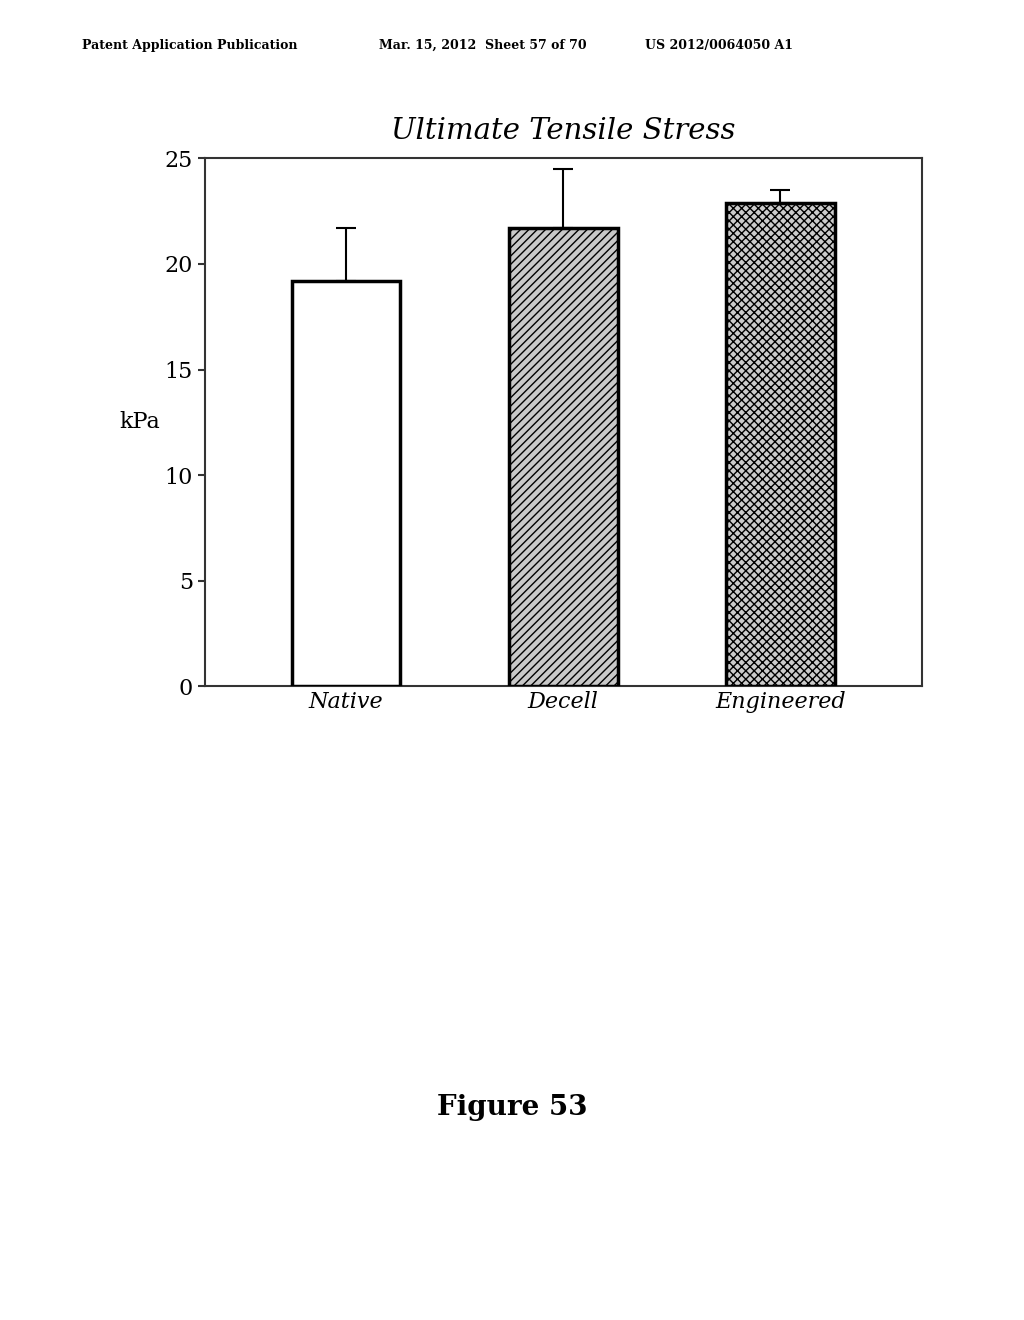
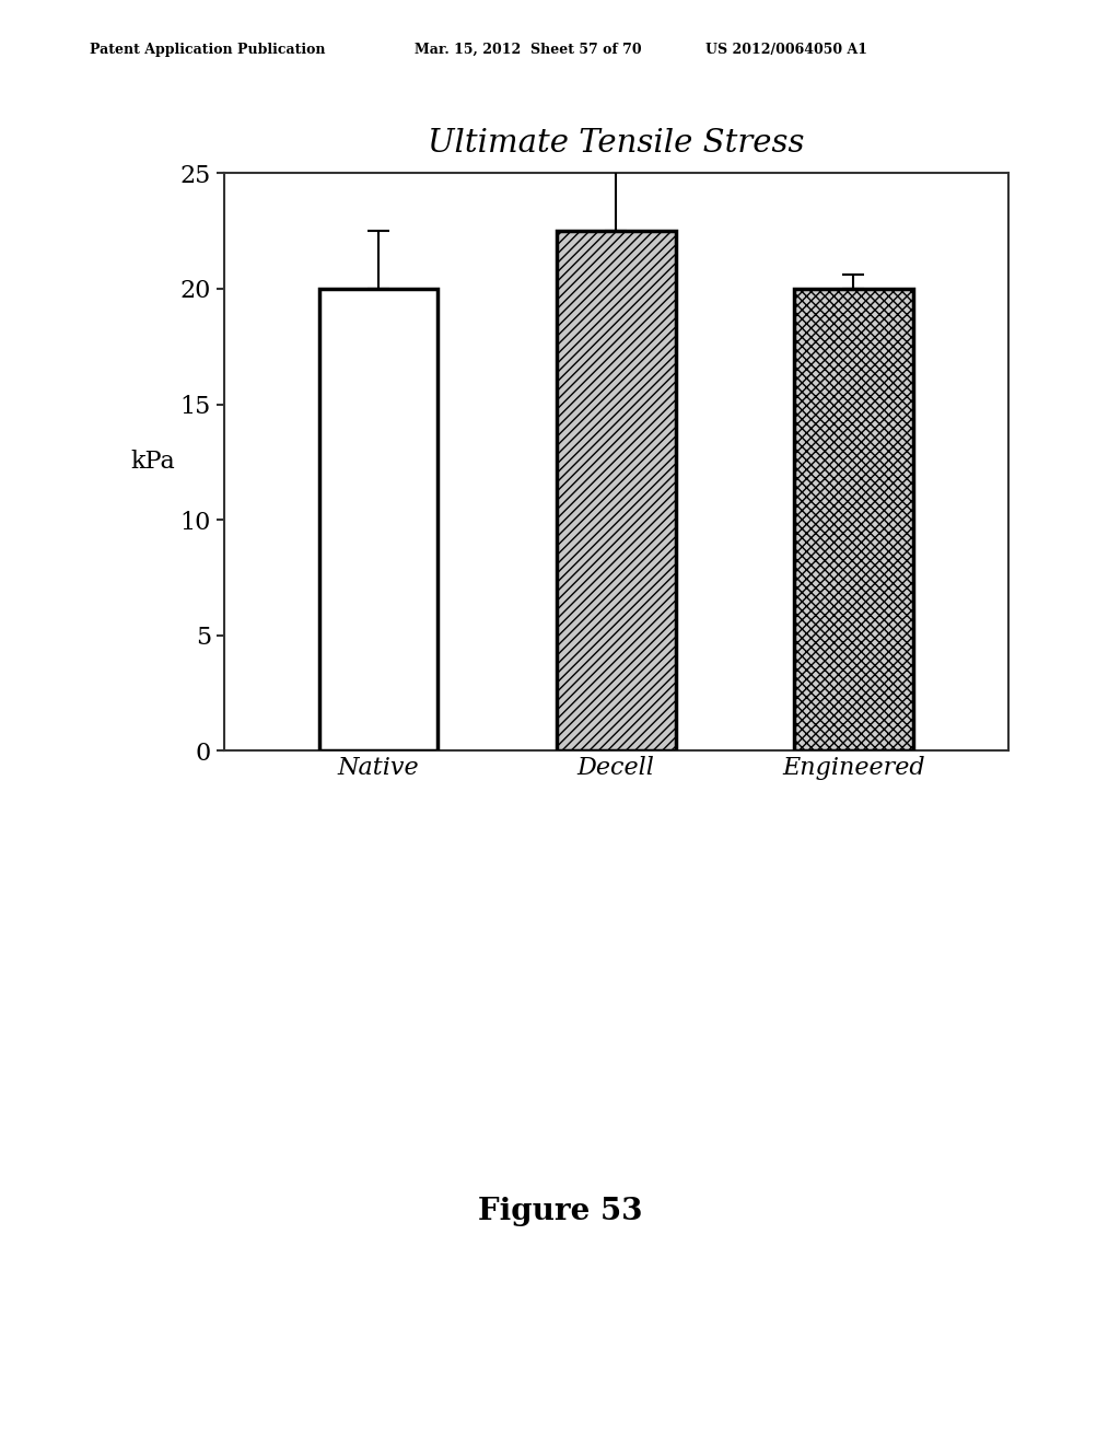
Native: 19.2 -> 20.0
Decell: 21.7 -> 22.5
Engineered: 22.9 -> 20.0
